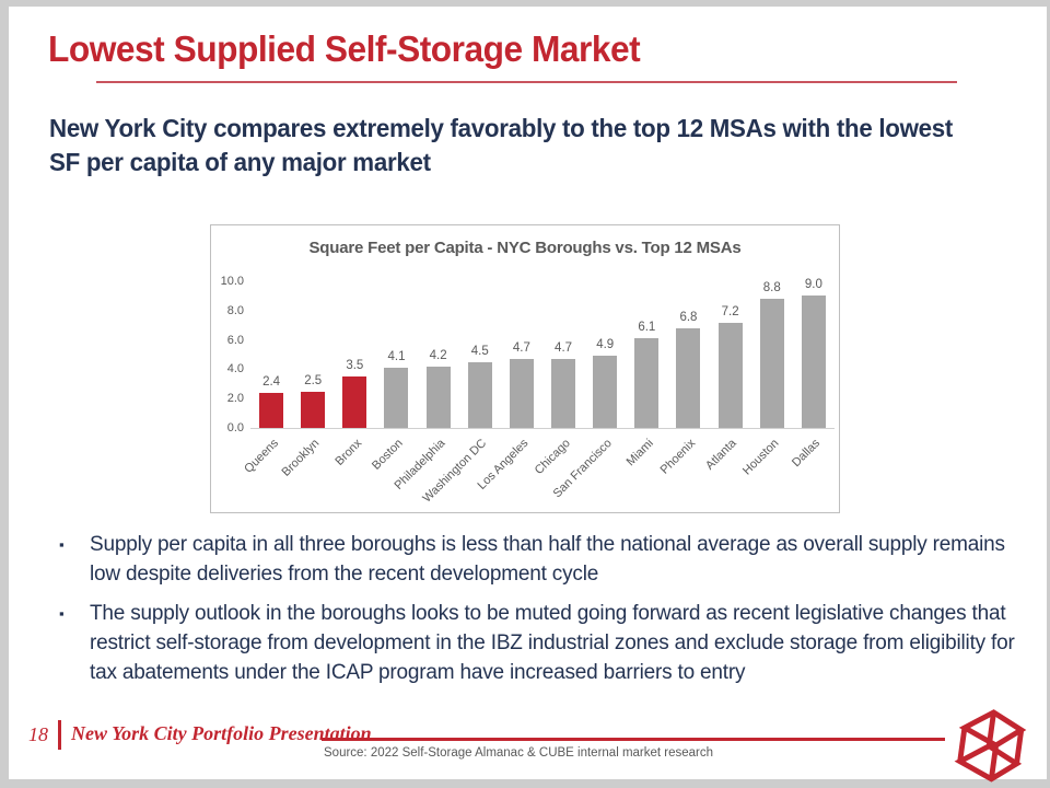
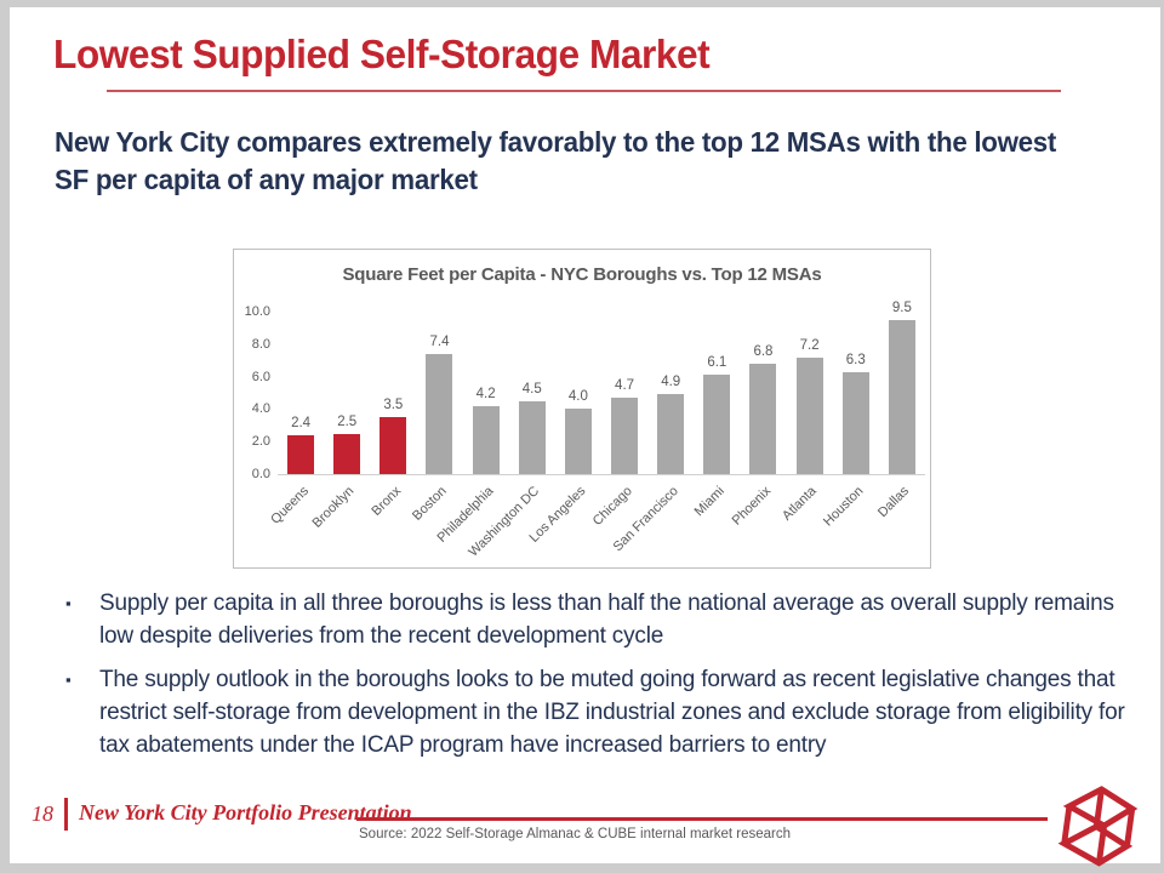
Boston: 4.1 -> 7.4
Los Angeles: 4.7 -> 4.0
Houston: 8.8 -> 6.3
Dallas: 9.0 -> 9.5
